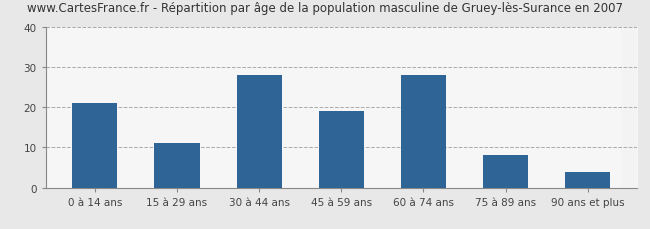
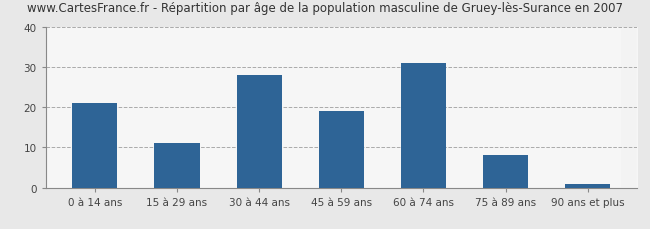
60 à 74 ans: 28 -> 31
90 ans et plus: 4 -> 1
